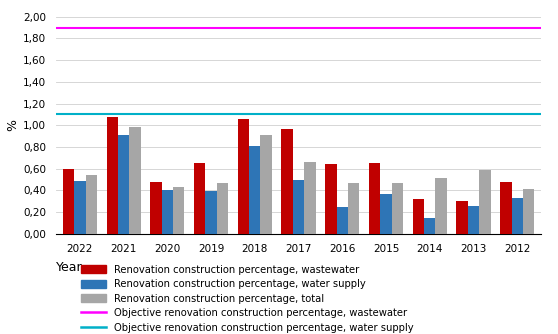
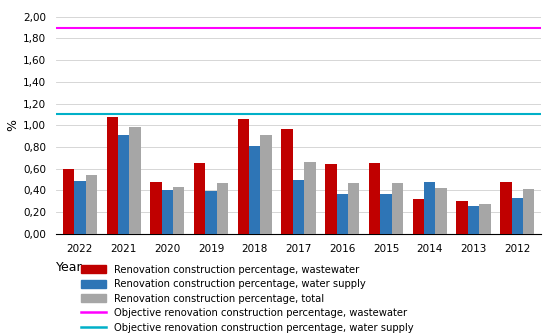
Renovation construction percentage, water supply/2016: 0,25 -> 0,37
Renovation construction percentage, water supply/2014: 0,15 -> 0,48
Renovation construction percentage, total/2014: 0,51 -> 0,42
Renovation construction percentage, total/2013: 0,59 -> 0,27
